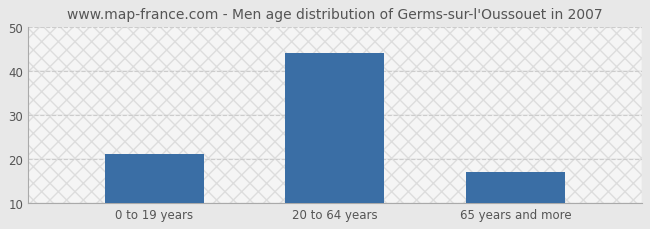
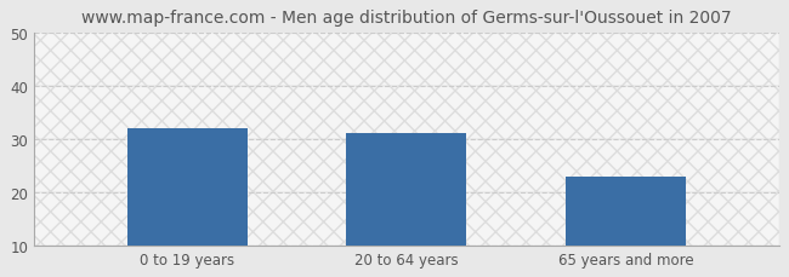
0 to 19 years: 21 -> 32
20 to 64 years: 44 -> 31
65 years and more: 17 -> 23
